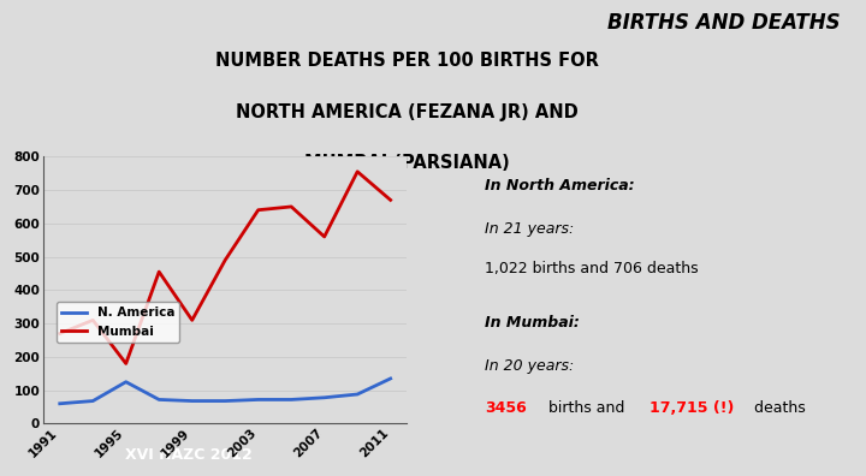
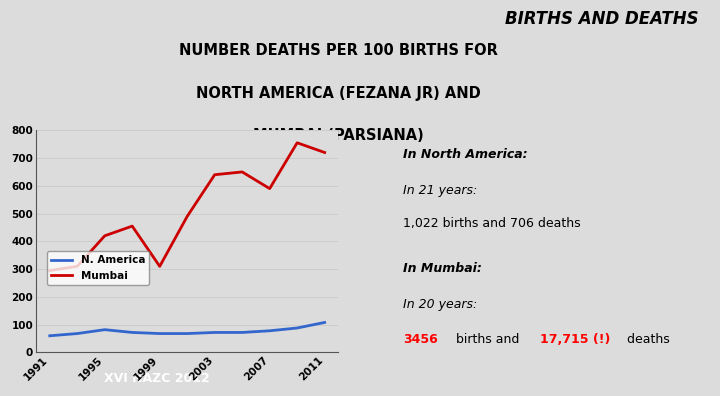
Mumbai/1991: 270 -> 295
N. America/1995: 125 -> 82
Mumbai/1995: 180 -> 420
Mumbai/2007: 560 -> 590
N. America/2011: 135 -> 108
Mumbai/2011: 670 -> 720
